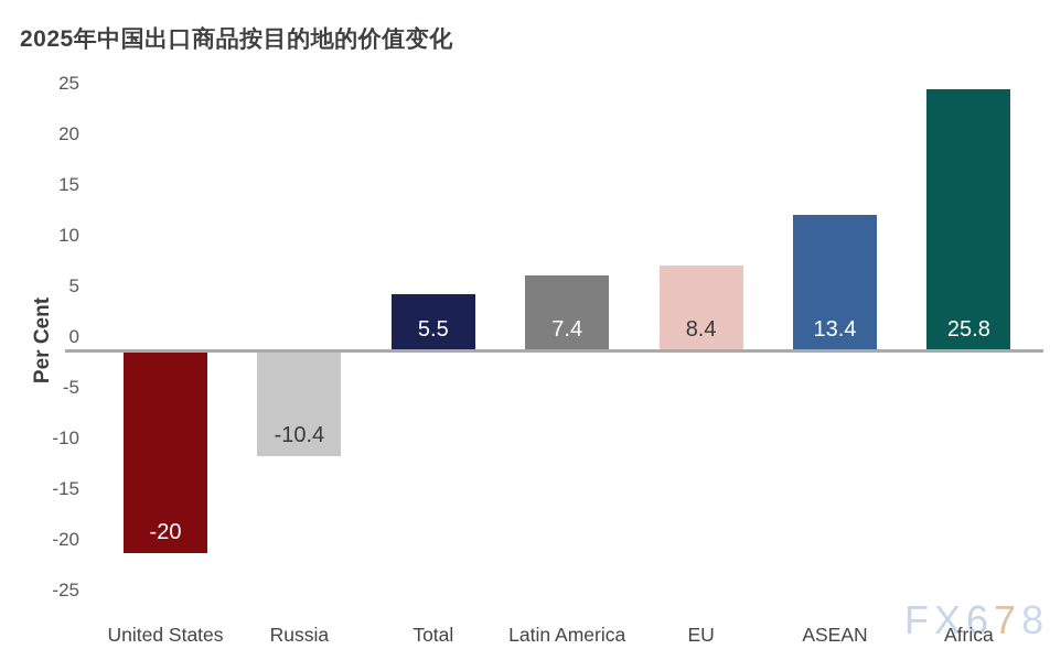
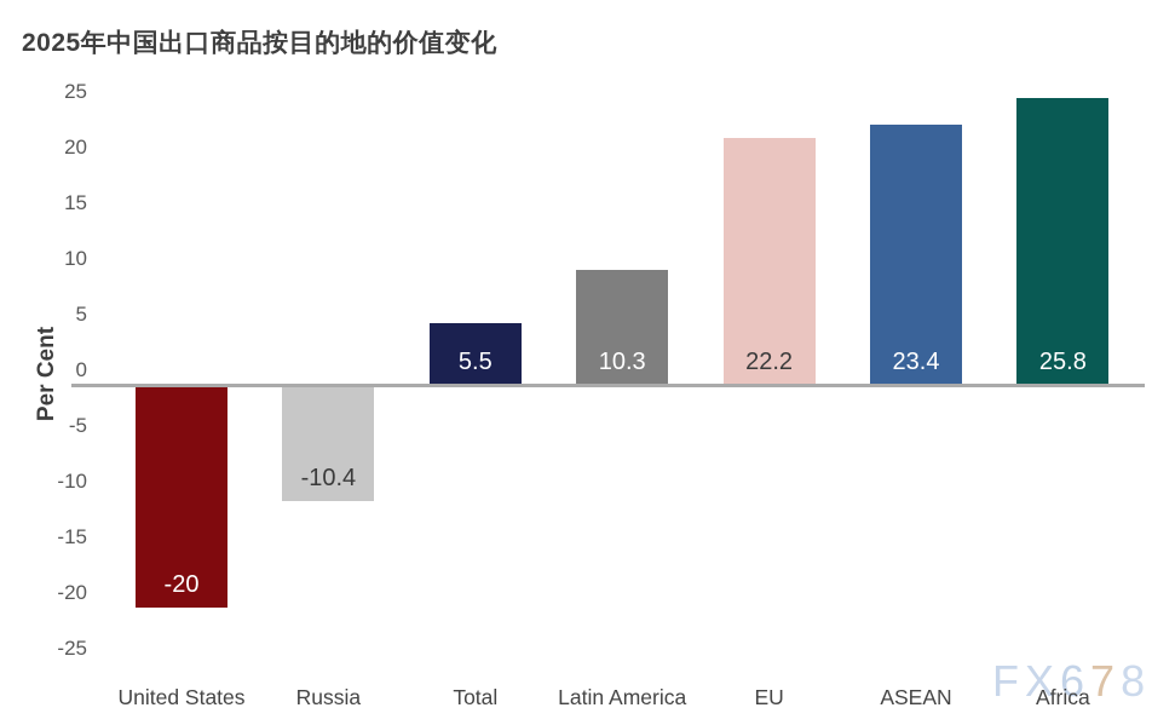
Latin America: 7.4 -> 10.3
EU: 8.4 -> 22.2
ASEAN: 13.4 -> 23.4
